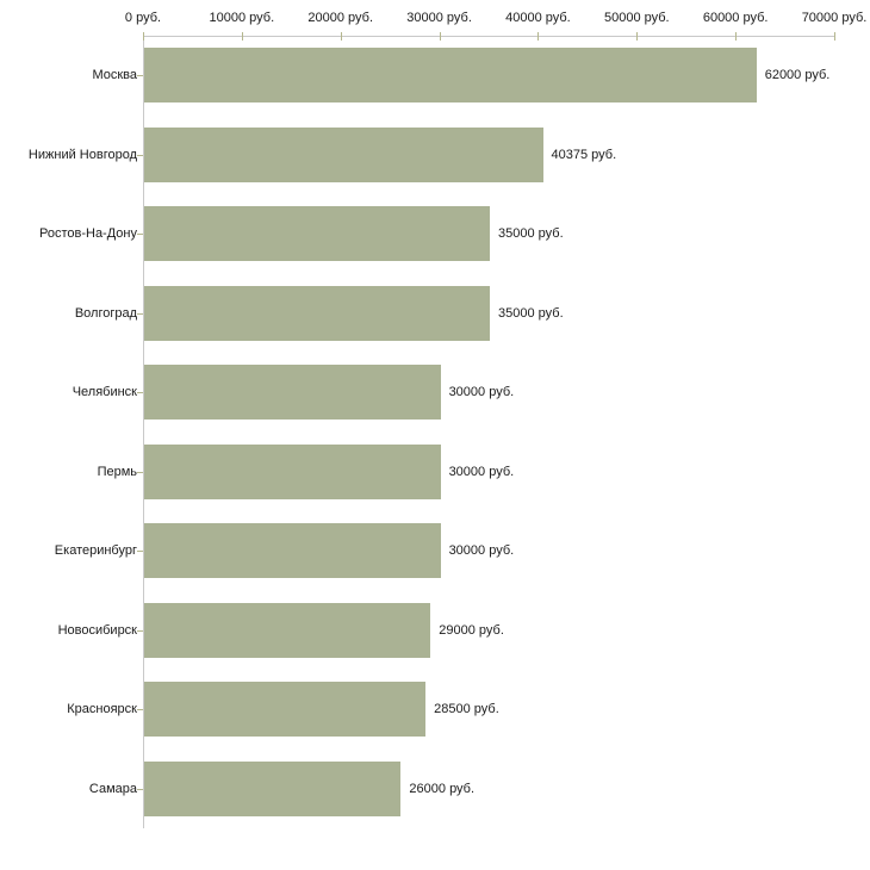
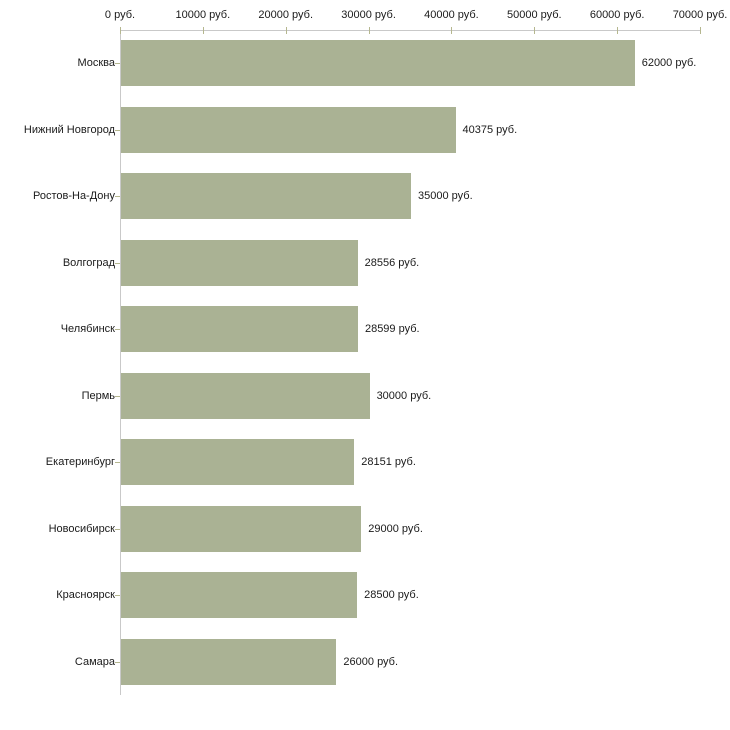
Волгоград: 35000 -> 28556
Челябинск: 30000 -> 28599
Екатеринбург: 30000 -> 28151
